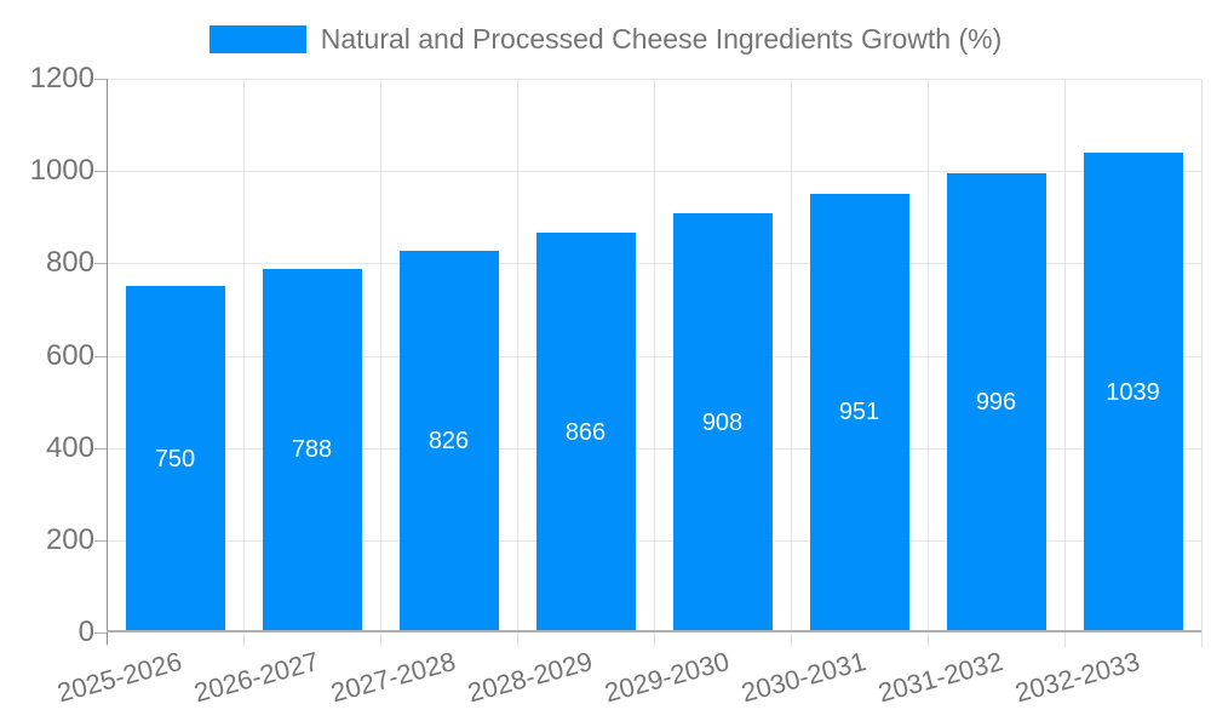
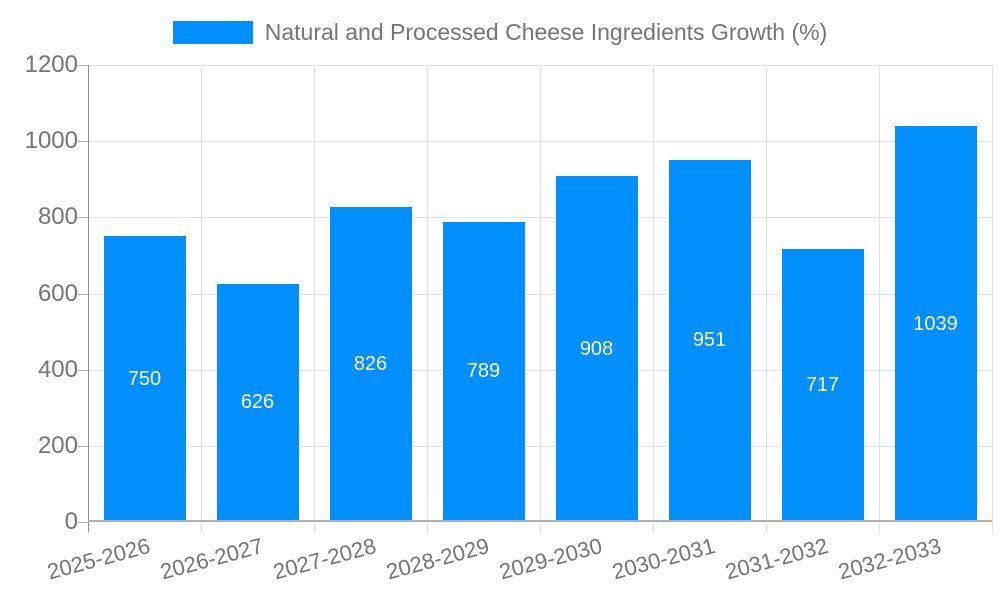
2026-2027: 788 -> 626
2028-2029: 866 -> 789
2031-2032: 996 -> 717
